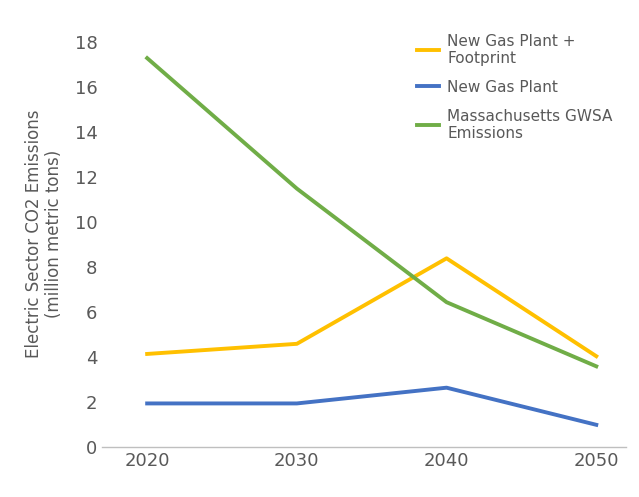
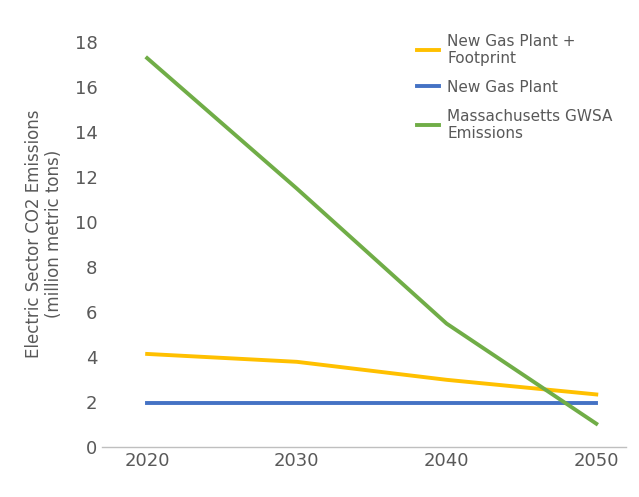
New Gas Plant + Footprint/2030: 4.60 -> 3.80
New Gas Plant + Footprint/2040: 8.40 -> 3.00
New Gas Plant/2040: 2.65 -> 1.95
Massachusetts GWSA Emissions/2040: 6.45 -> 5.50
New Gas Plant + Footprint/2050: 4.05 -> 2.35
New Gas Plant/2050: 1.00 -> 1.95
Massachusetts GWSA Emissions/2050: 3.60 -> 1.05
